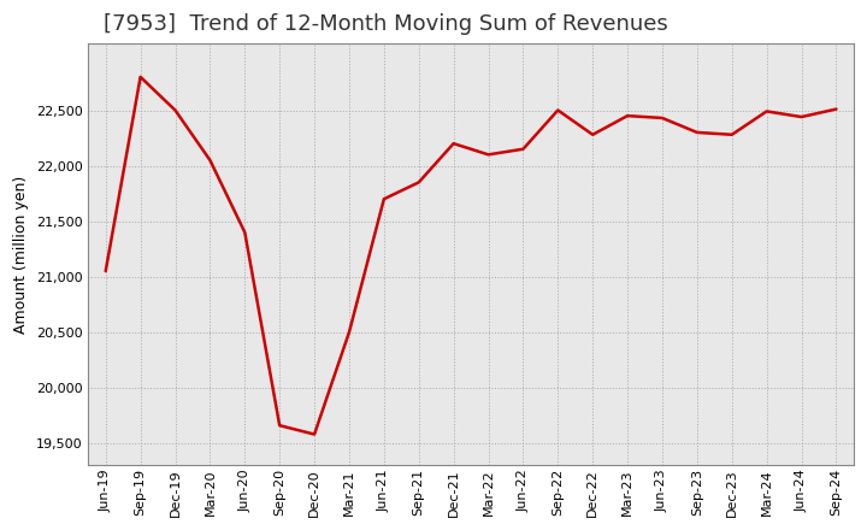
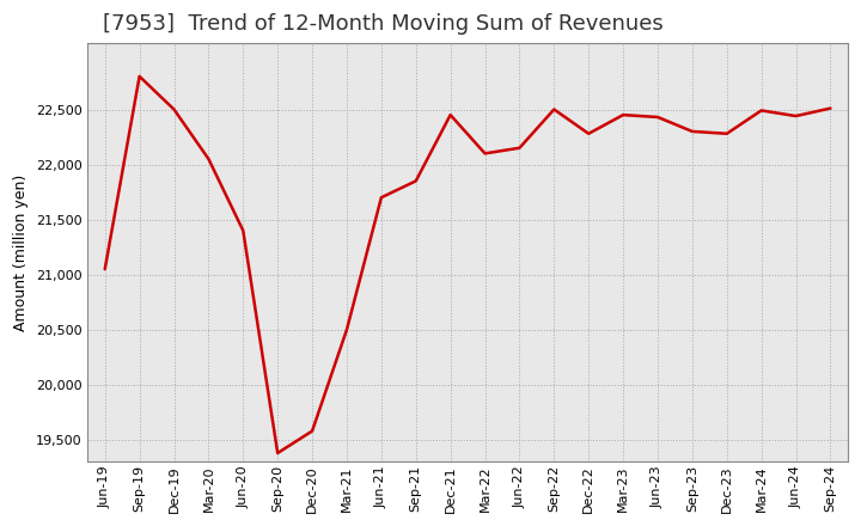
Sep-20: 19,660 -> 19,380
Dec-21: 22,200 -> 22,450
